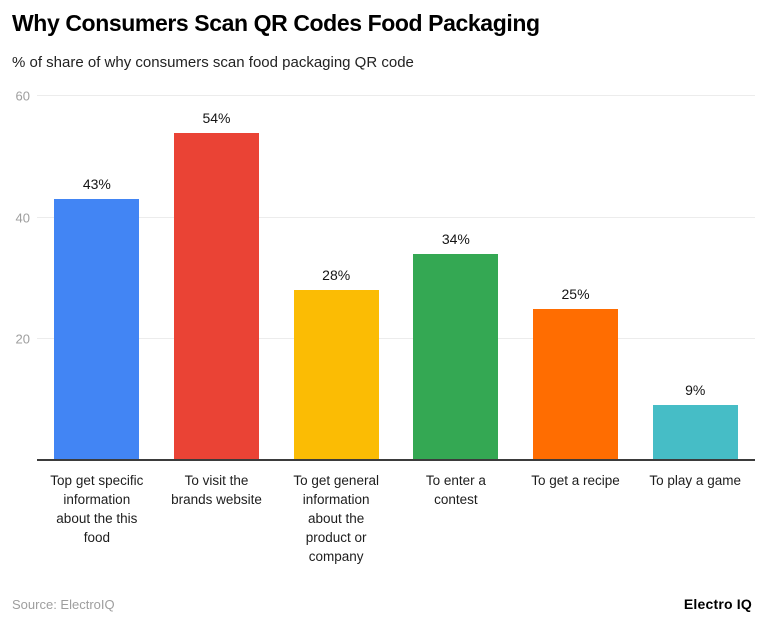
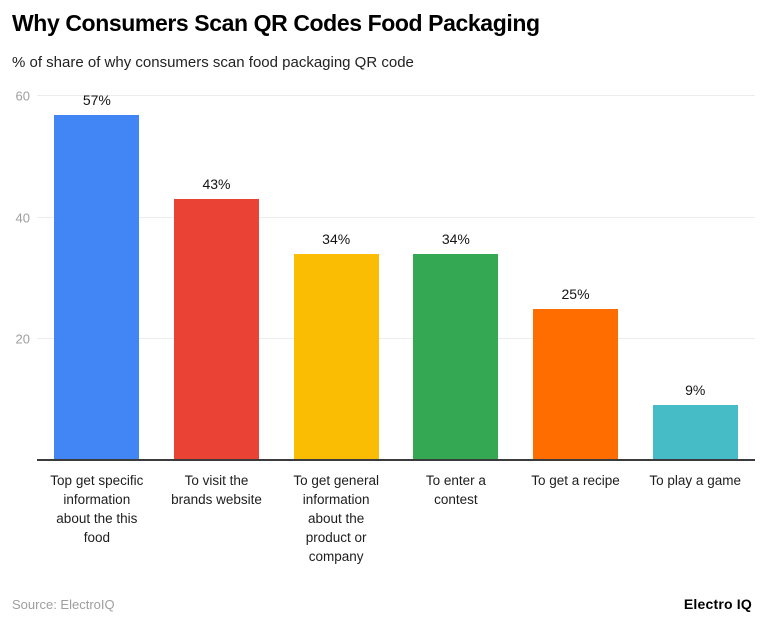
Top get specific information about the this food: 43% -> 57%
To visit the brands website: 54% -> 43%
To get general information about the product or company: 28% -> 34%
